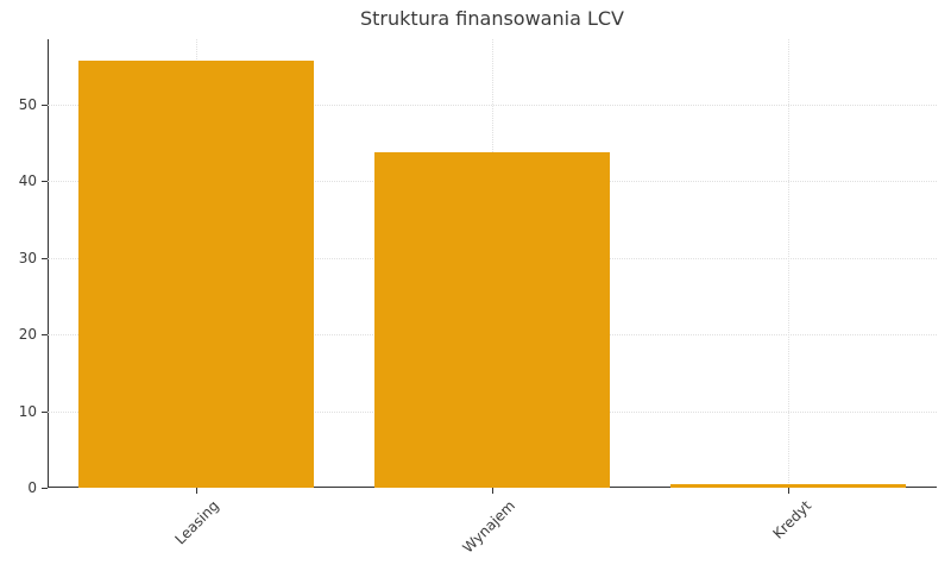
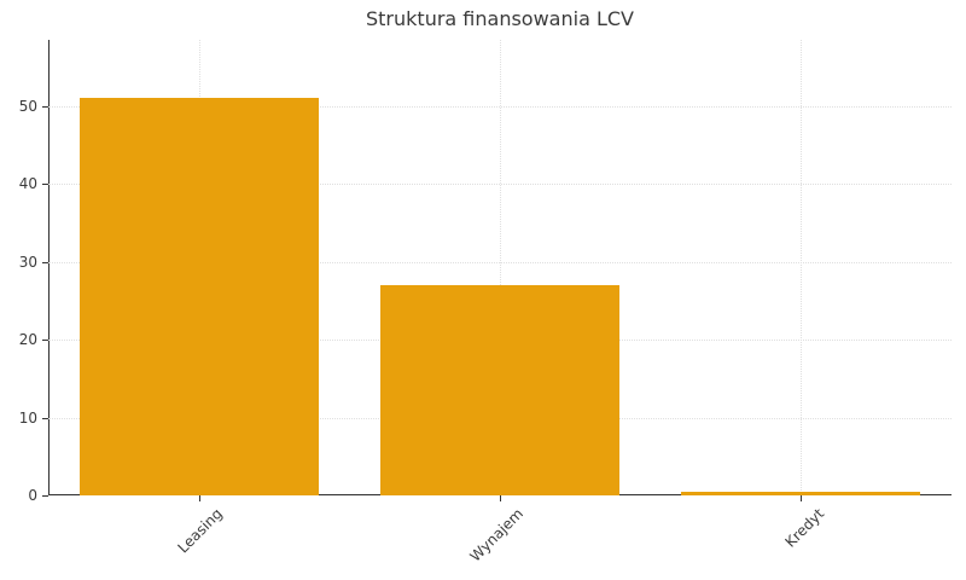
Leasing: 56 -> 51
Wynajem: 44 -> 27
